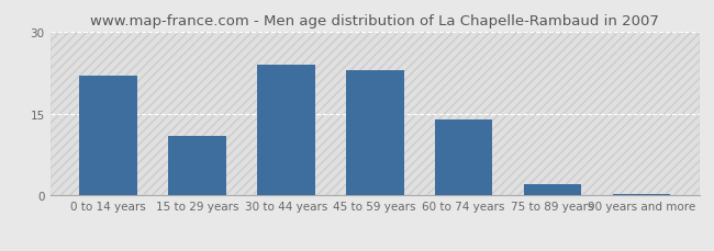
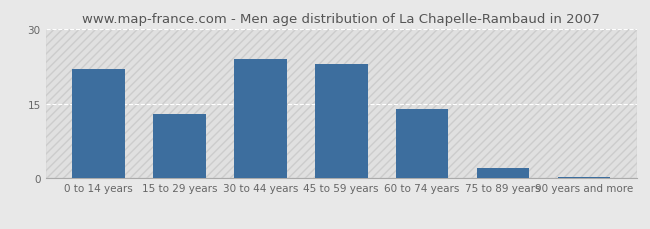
15 to 29 years: 11.0 -> 13.0
